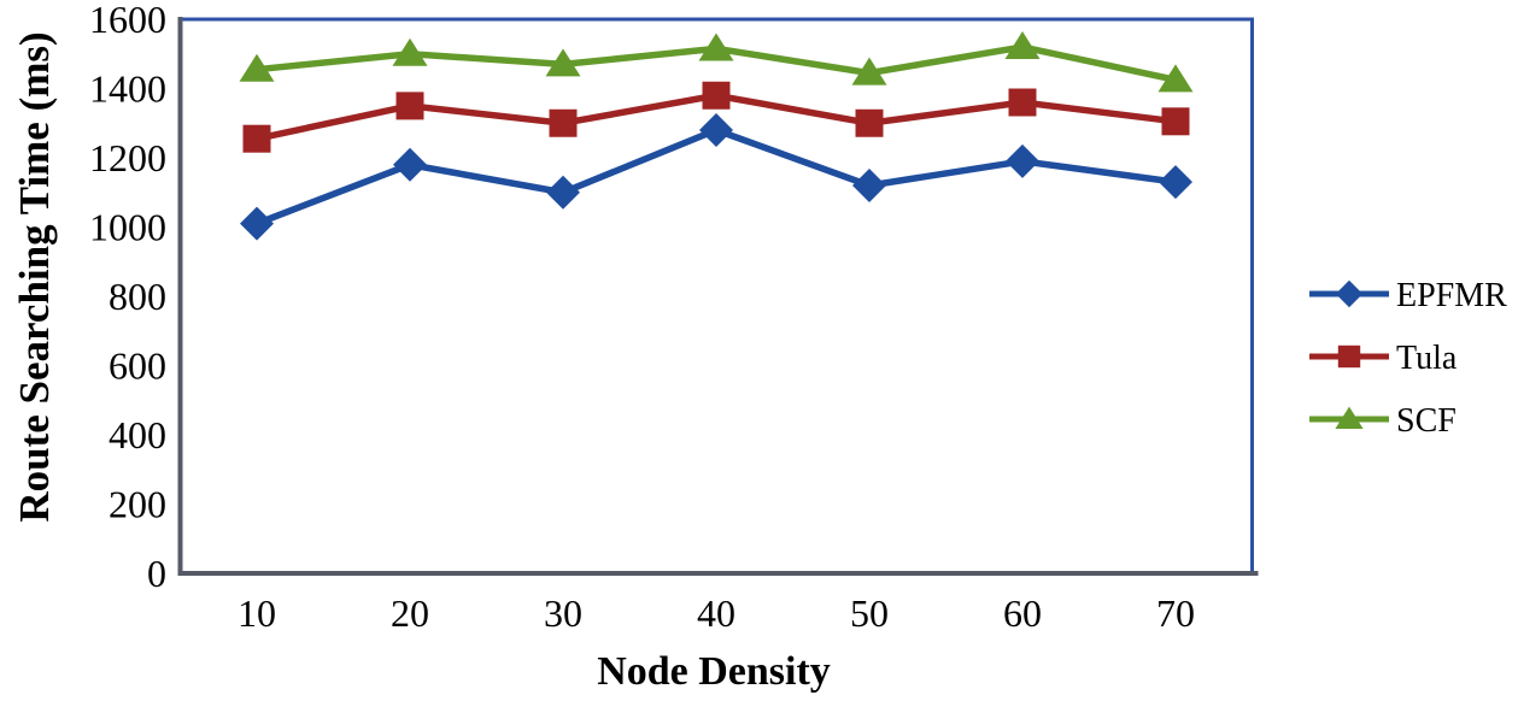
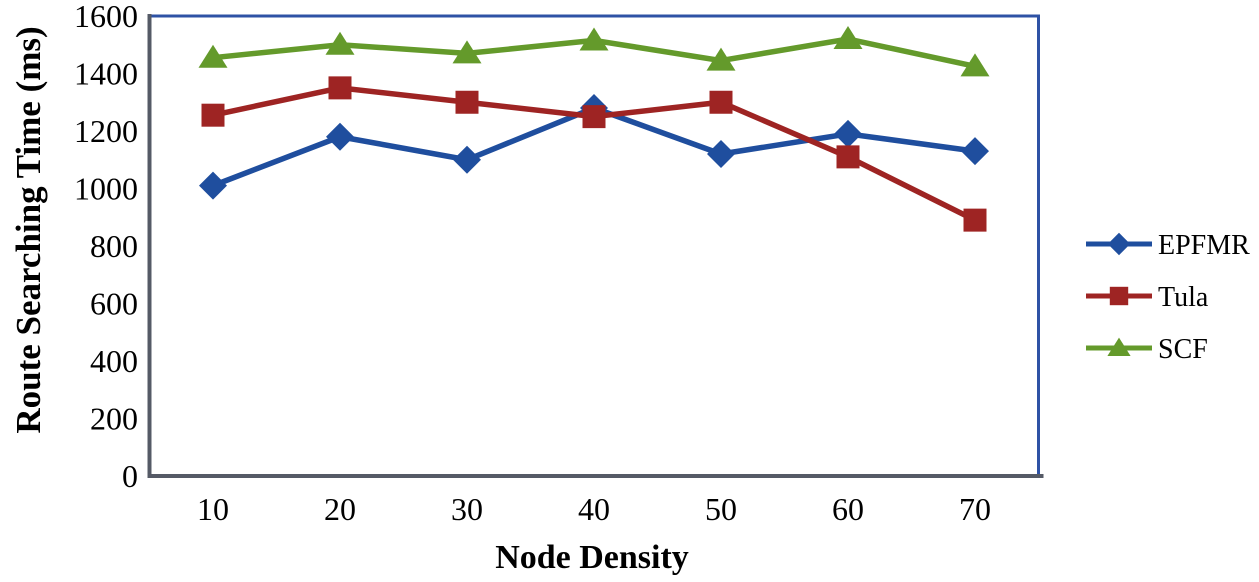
Tula/40: 1380 -> 1250
Tula/60: 1360 -> 1110
Tula/70: 1300 -> 890
